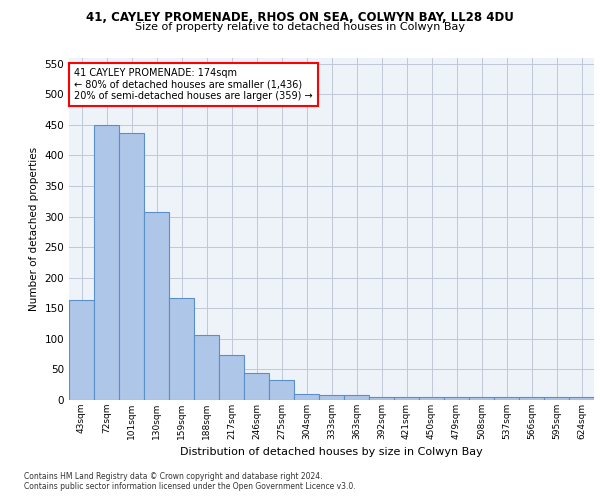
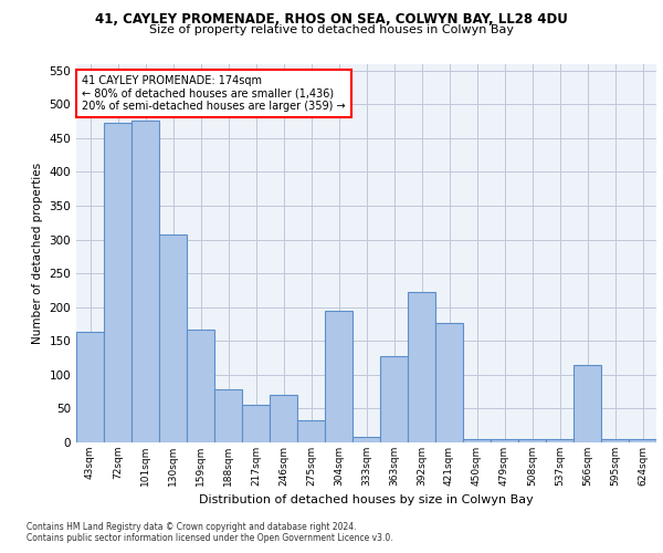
72sqm: 450 -> 472
101sqm: 437 -> 476
188sqm: 106 -> 78
217sqm: 74 -> 56
246sqm: 44 -> 70
304sqm: 10 -> 194
363sqm: 8 -> 128
392sqm: 5 -> 222
421sqm: 5 -> 176
566sqm: 5 -> 114
